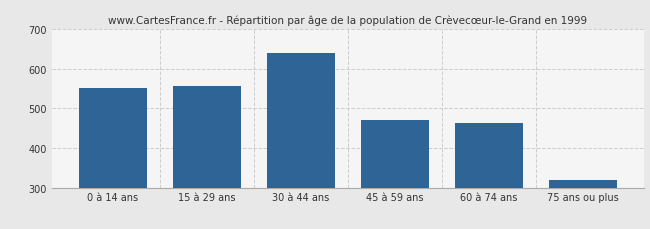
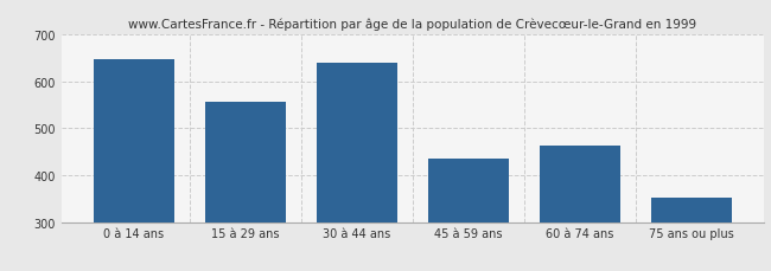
0 à 14 ans: 550 -> 648
45 à 59 ans: 470 -> 436
75 ans ou plus: 320 -> 352
